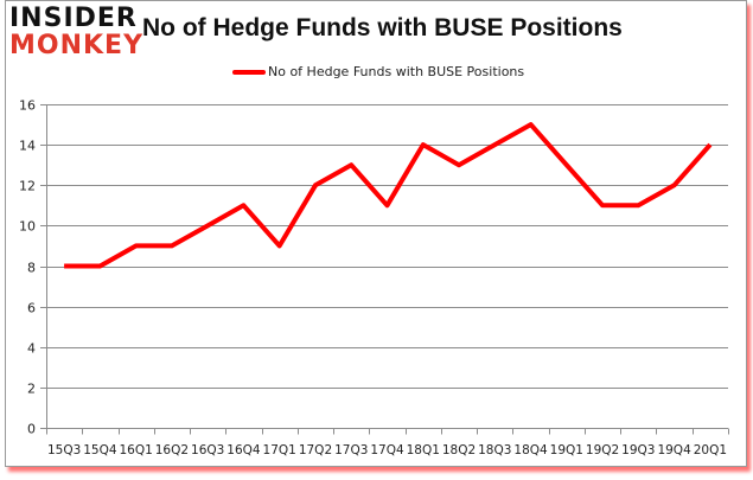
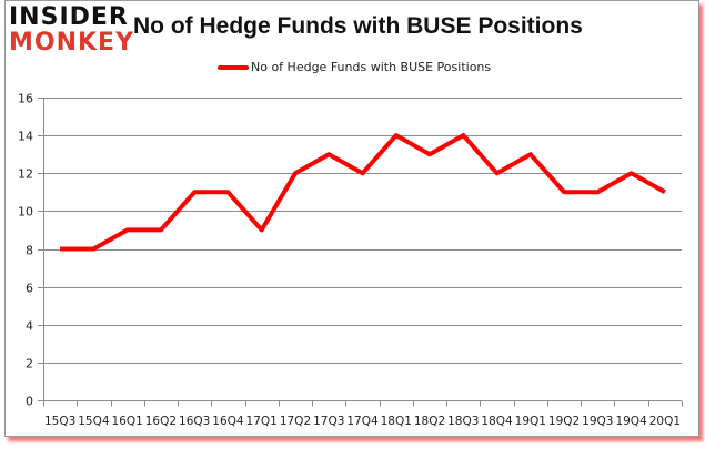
16Q3: 10 -> 11
17Q4: 11 -> 12
18Q4: 15 -> 12
20Q1: 14 -> 11
